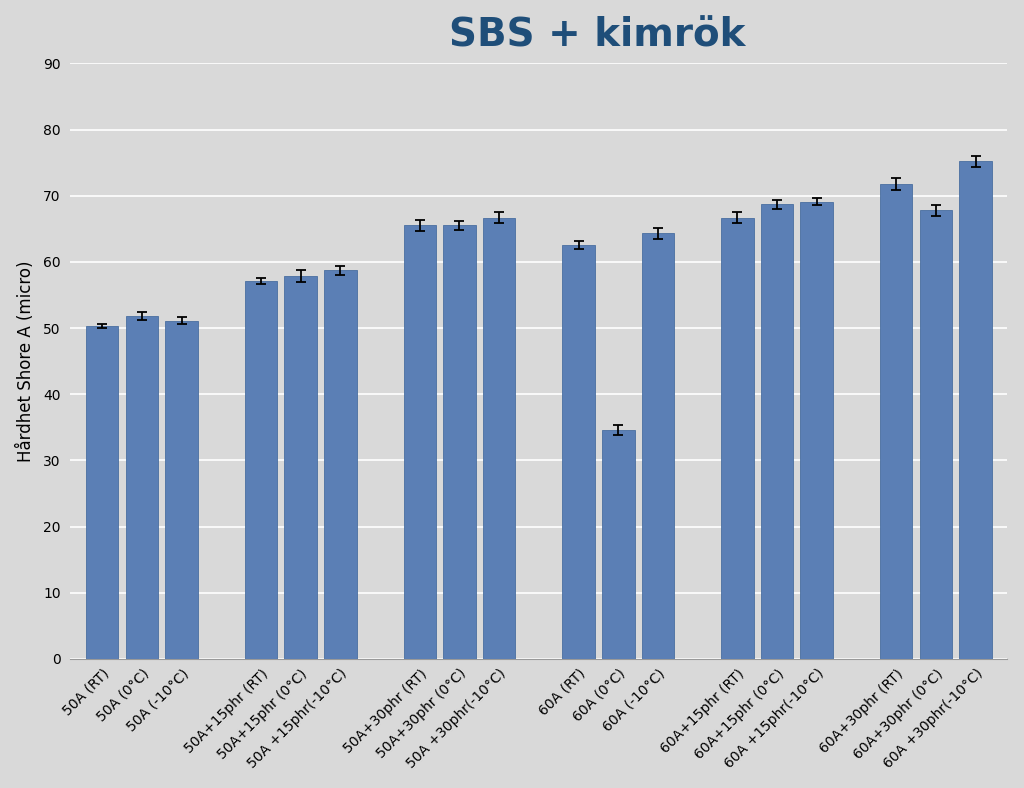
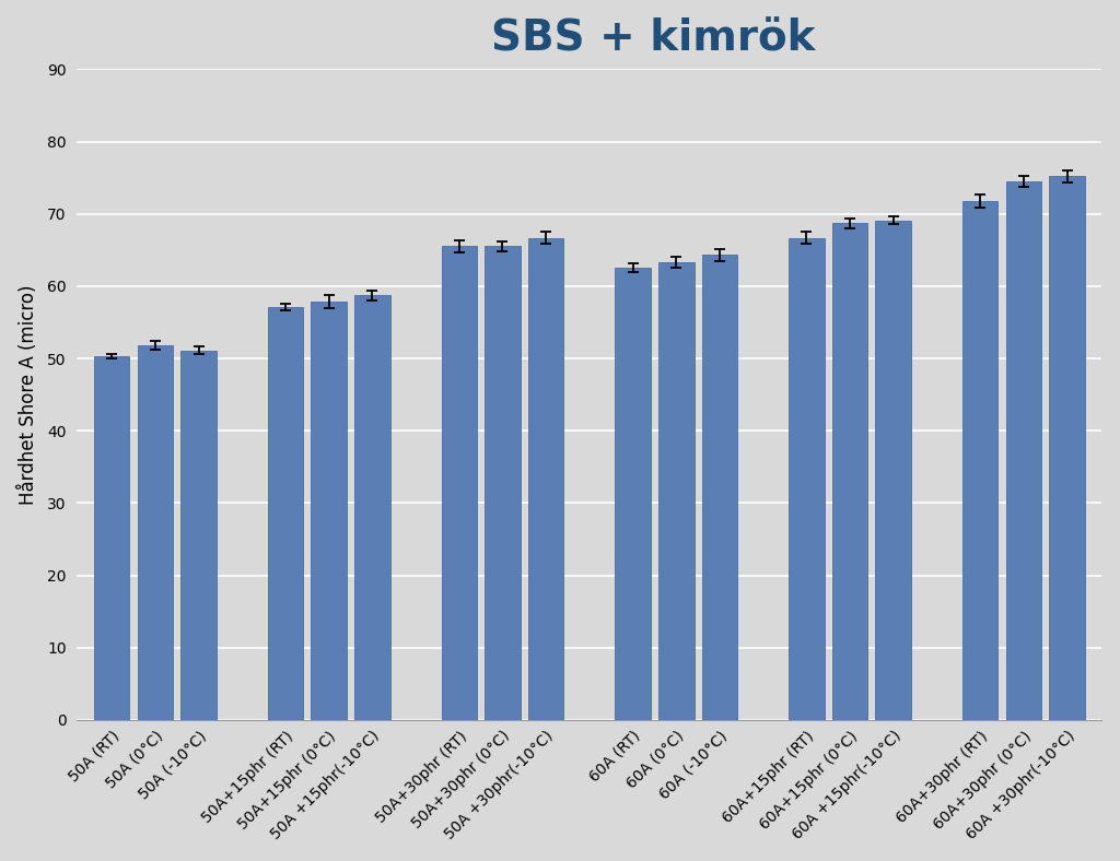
60A (0°C): 34.6 -> 63.3
60A+30phr (0°C): 67.8 -> 74.5
